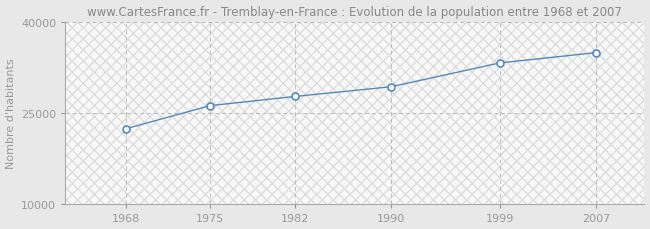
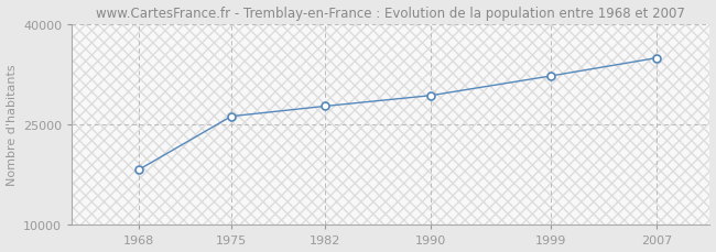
1968: 22400 -> 18200
1999: 33200 -> 32200
